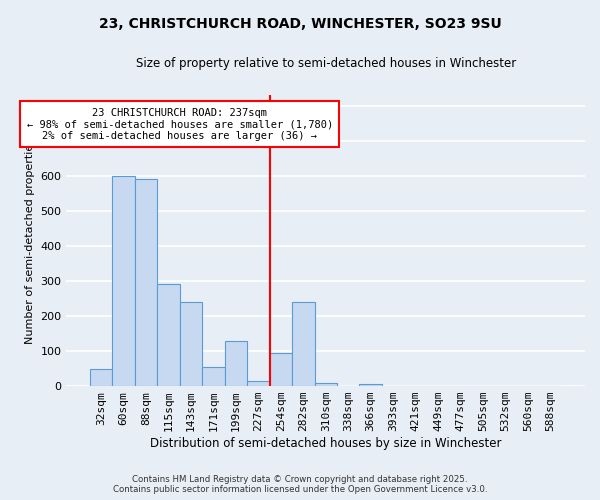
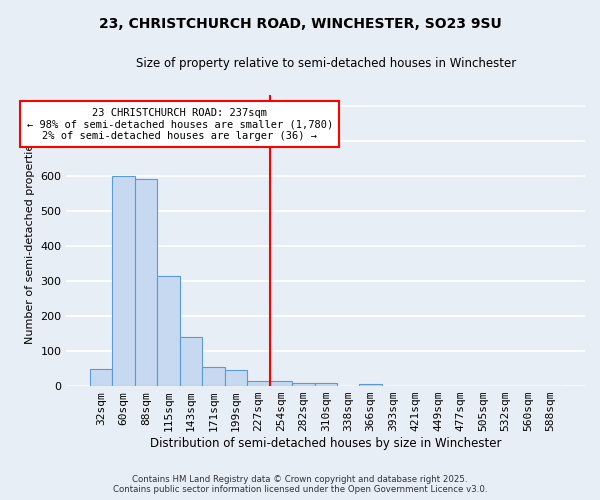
115sqm: 290 -> 315
143sqm: 240 -> 140
199sqm: 130 -> 45
254sqm: 95 -> 15
282sqm: 240 -> 10
